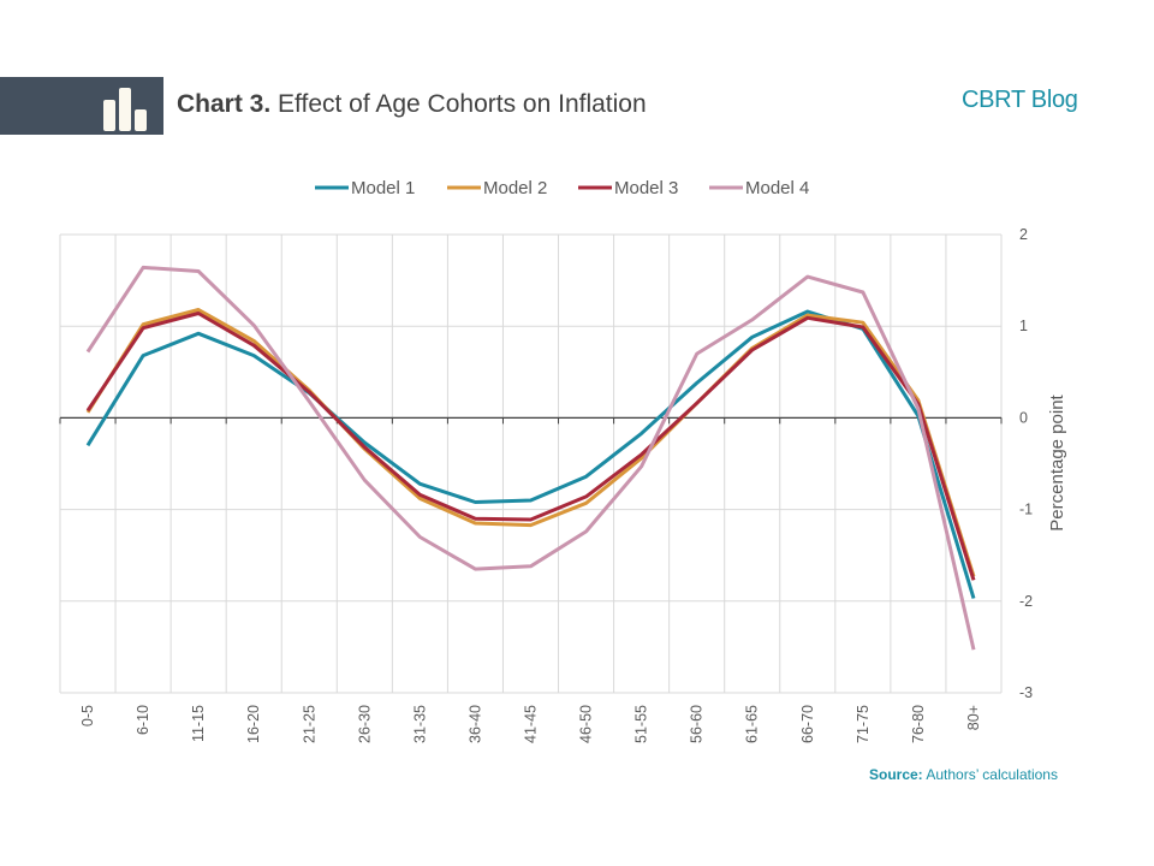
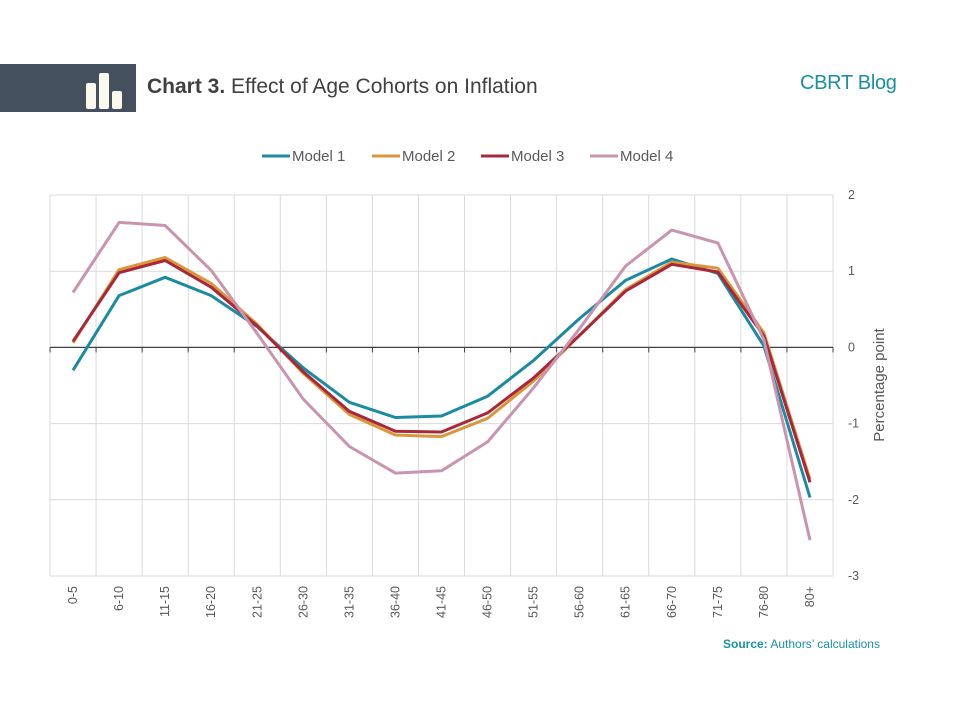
Model 4/56-60: 0.7 -> 0.2
